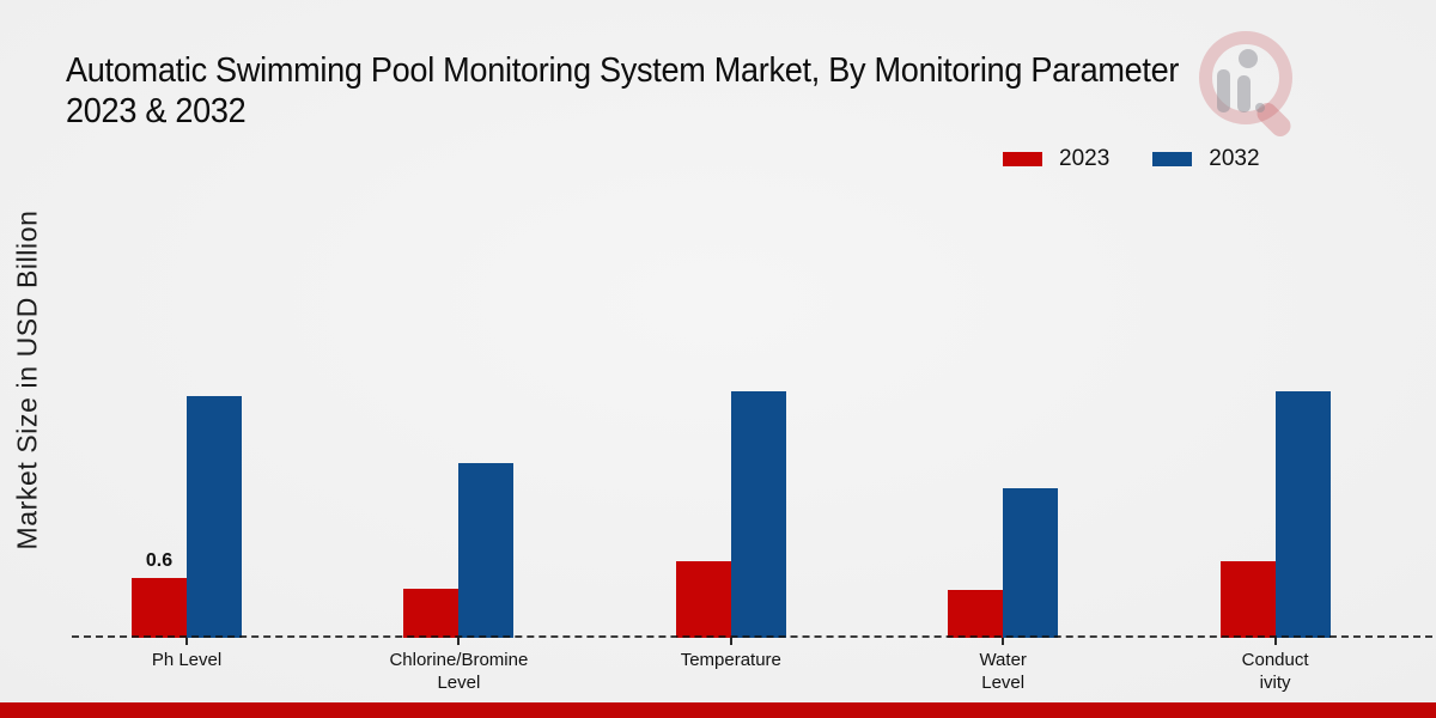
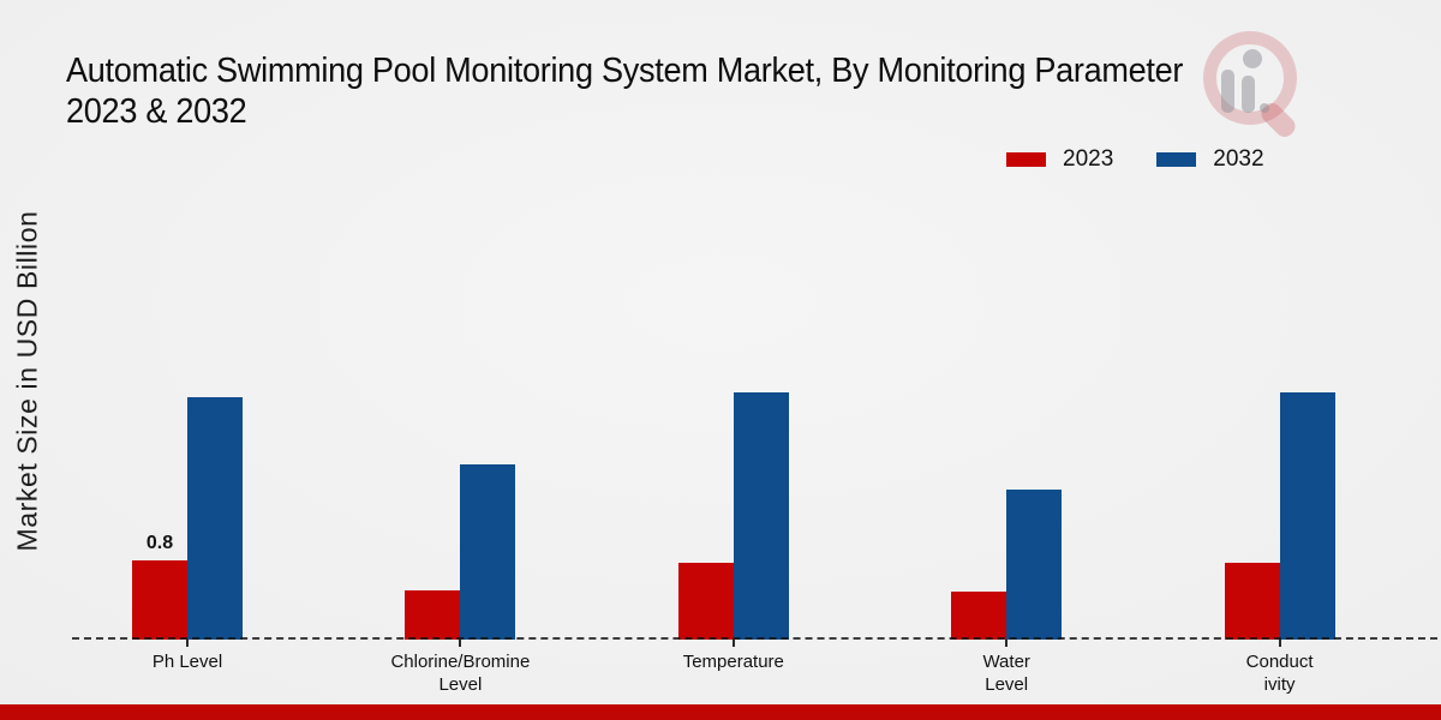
2023/Ph Level: 0.6 -> 0.8
